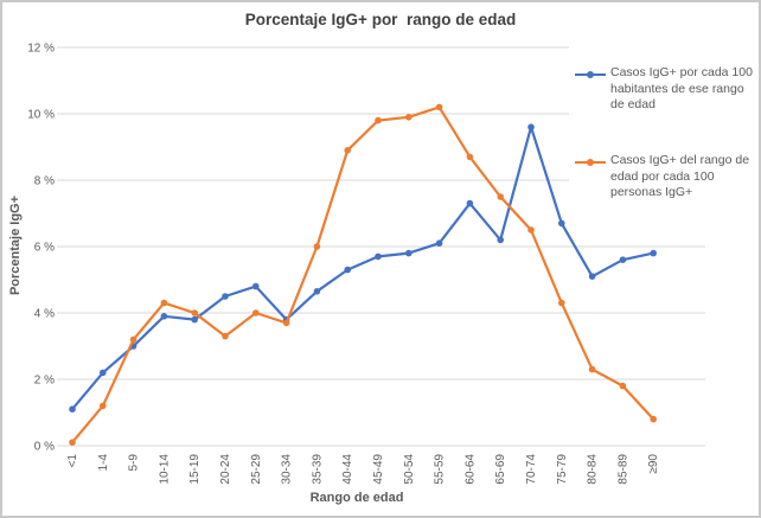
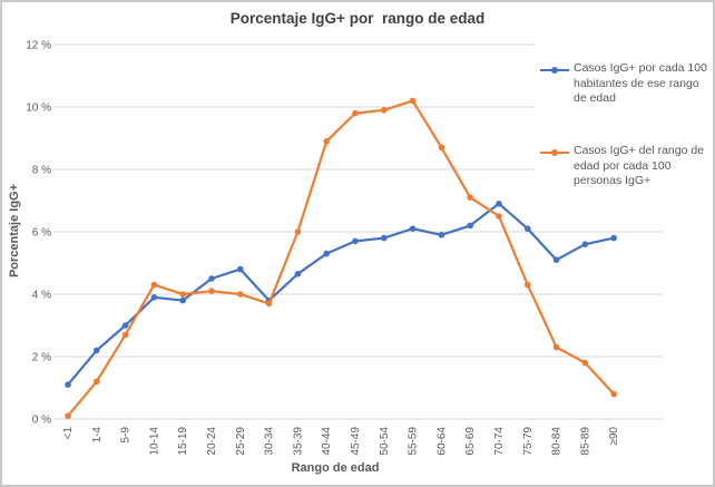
Casos IgG+ del rango de edad por cada 100 personas IgG+/5-9: 3.2% -> 2.7%
Casos IgG+ del rango de edad por cada 100 personas IgG+/20-24: 3.3% -> 4.1%
Casos IgG+ por cada 100 habitantes de ese rango de edad/60-64: 7.3% -> 5.9%
Casos IgG+ del rango de edad por cada 100 personas IgG+/65-69: 7.5% -> 7.1%
Casos IgG+ por cada 100 habitantes de ese rango de edad/70-74: 9.6% -> 6.9%
Casos IgG+ por cada 100 habitantes de ese rango de edad/75-79: 6.7% -> 6.1%
